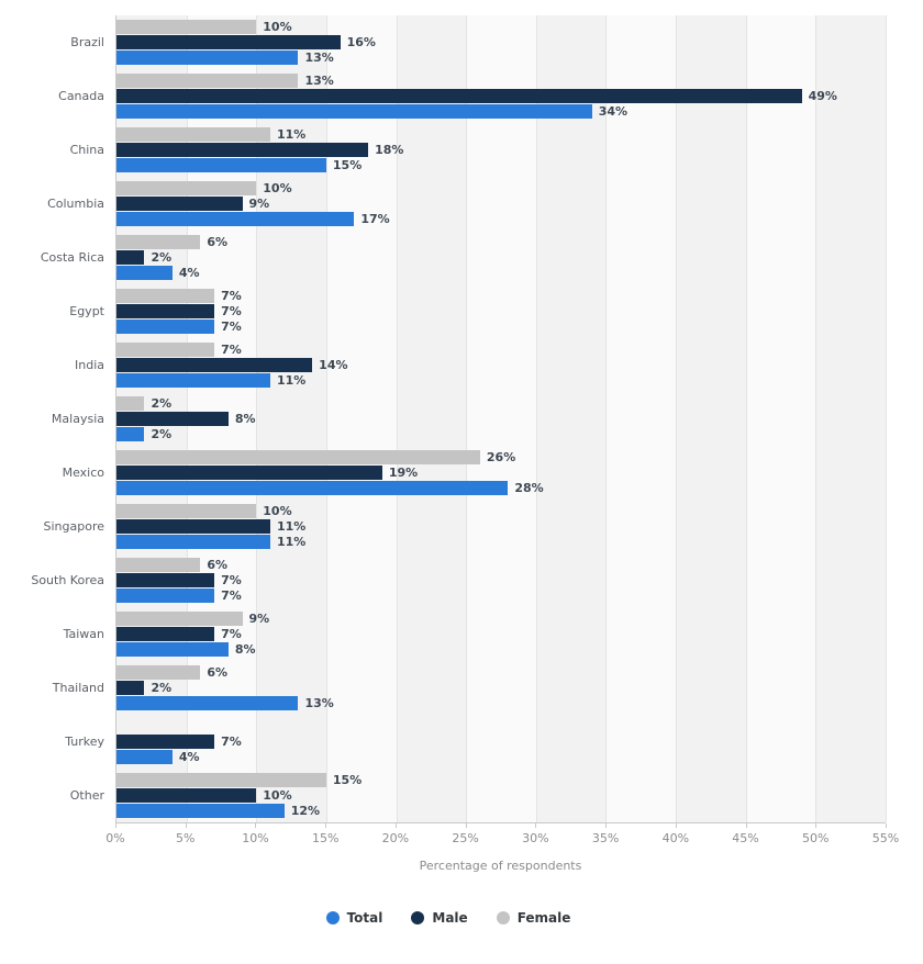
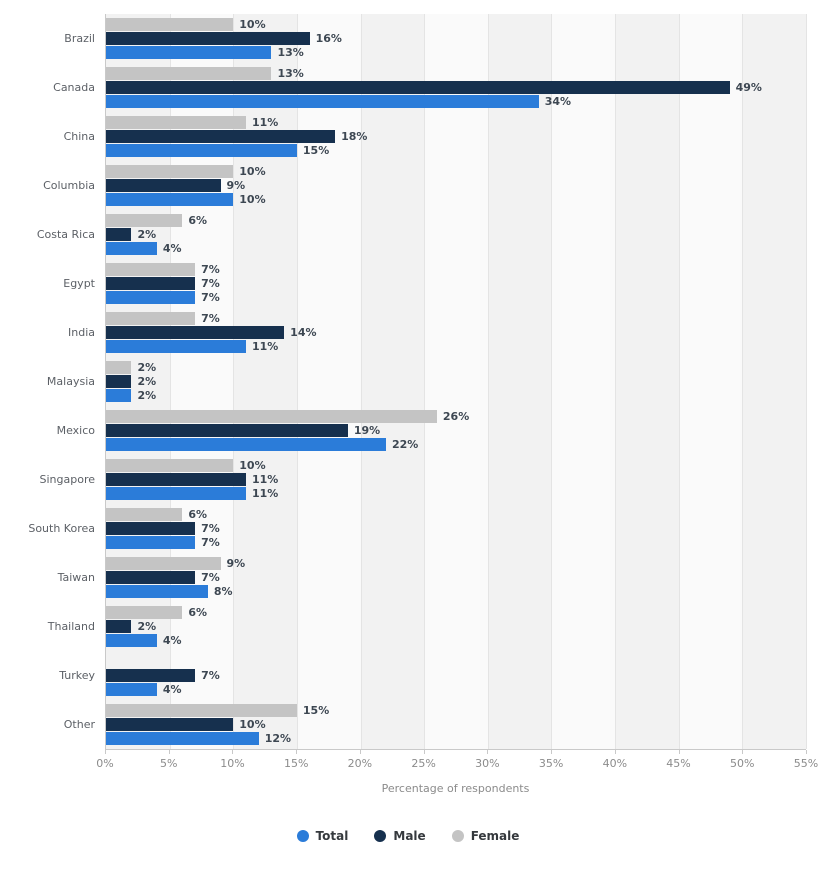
Total/Columbia: 17% -> 10%
Male/Malaysia: 8% -> 2%
Total/Mexico: 28% -> 22%
Total/Thailand: 13% -> 4%
